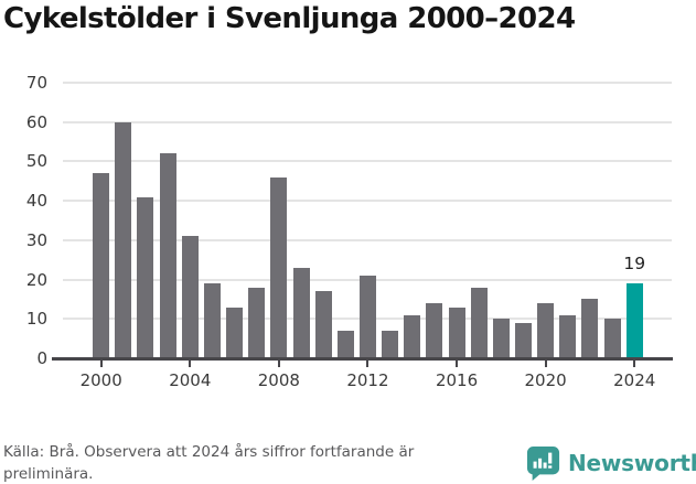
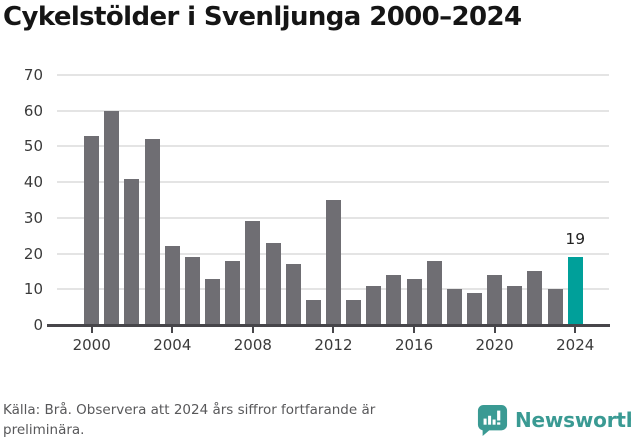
2000: 47 -> 53
2004: 31 -> 22
2008: 46 -> 29
2012: 21 -> 35
